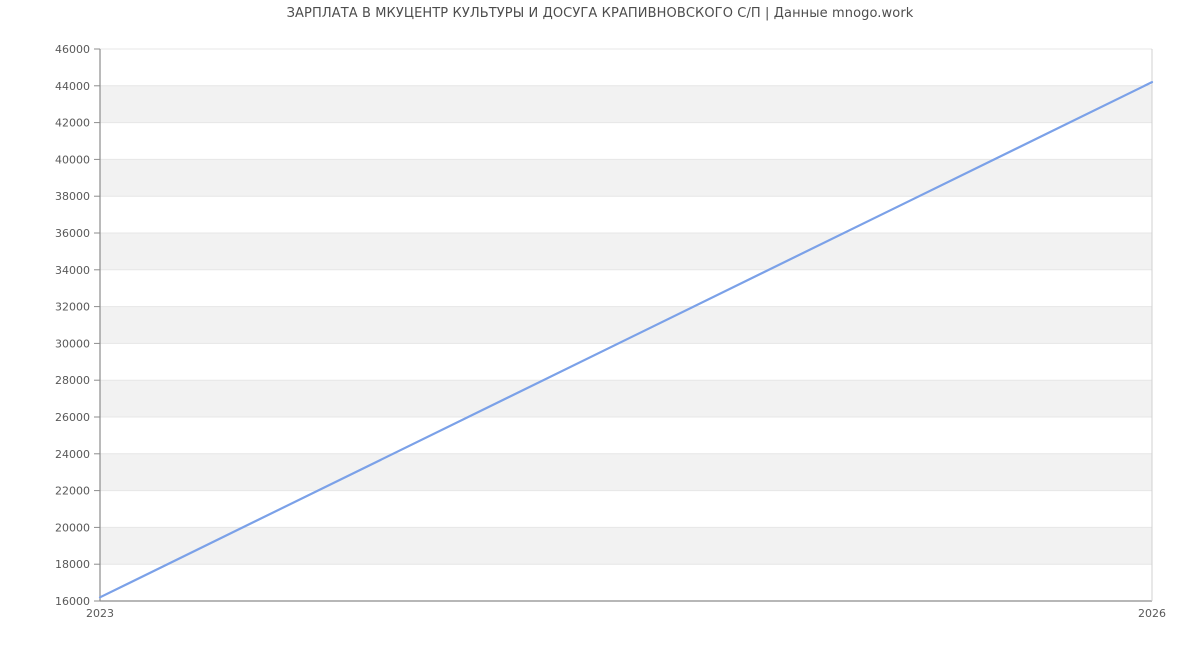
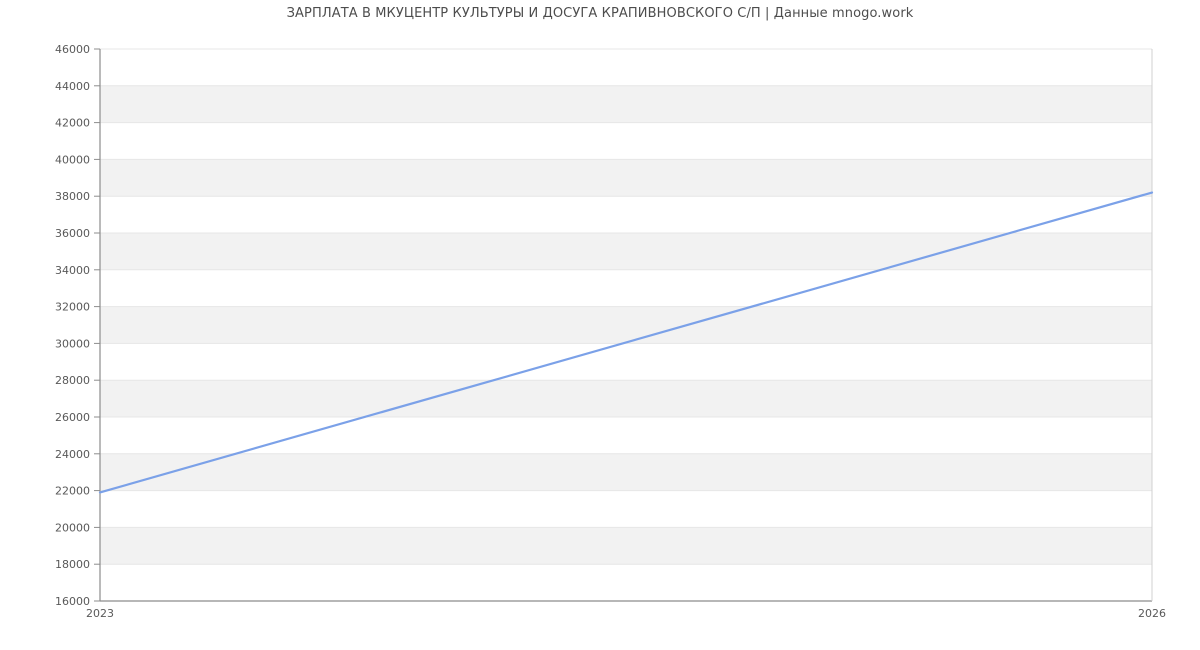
2023: 16200 -> 21900
2026: 44200 -> 38200
